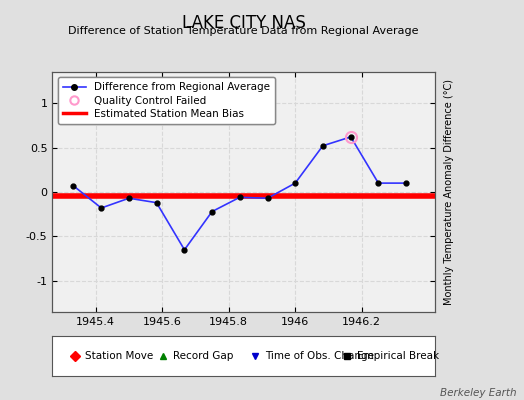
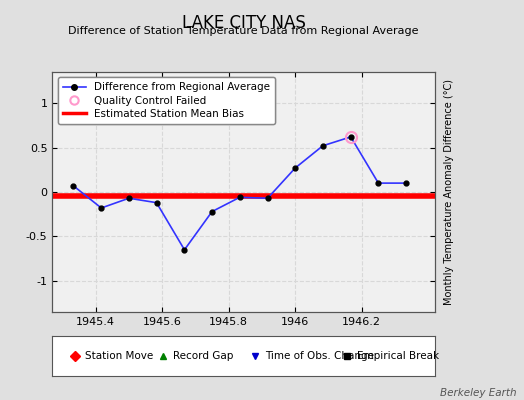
1946: 0.10 -> 0.27
